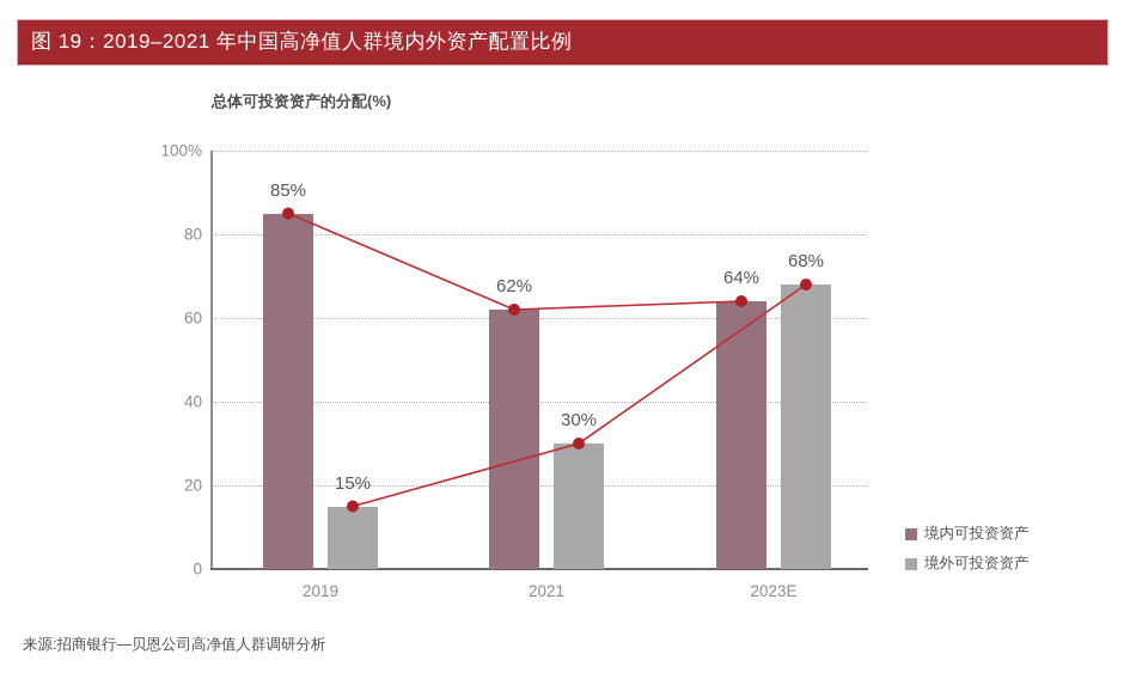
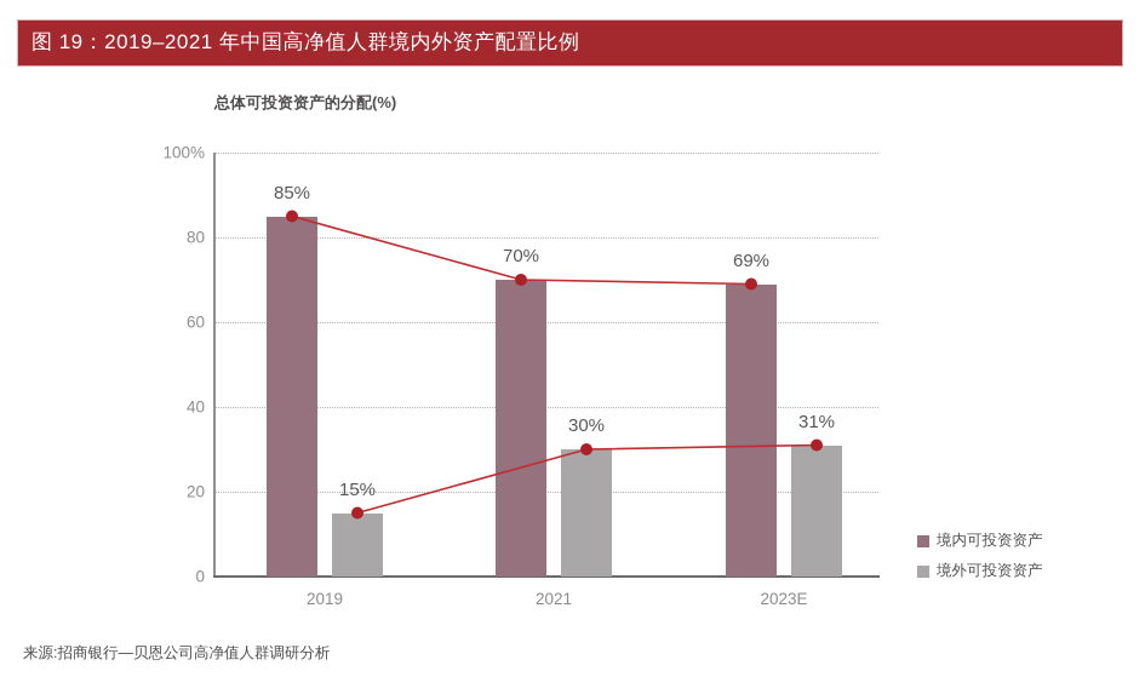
境内可投资资产/2021: 62% -> 70%
境内可投资资产/2023E: 64% -> 69%
境外可投资资产/2023E: 68% -> 31%
